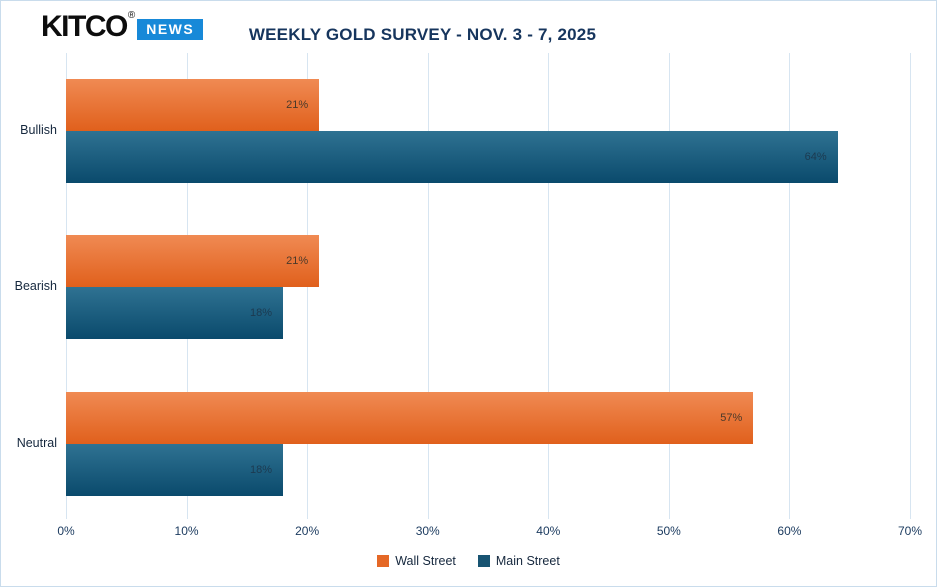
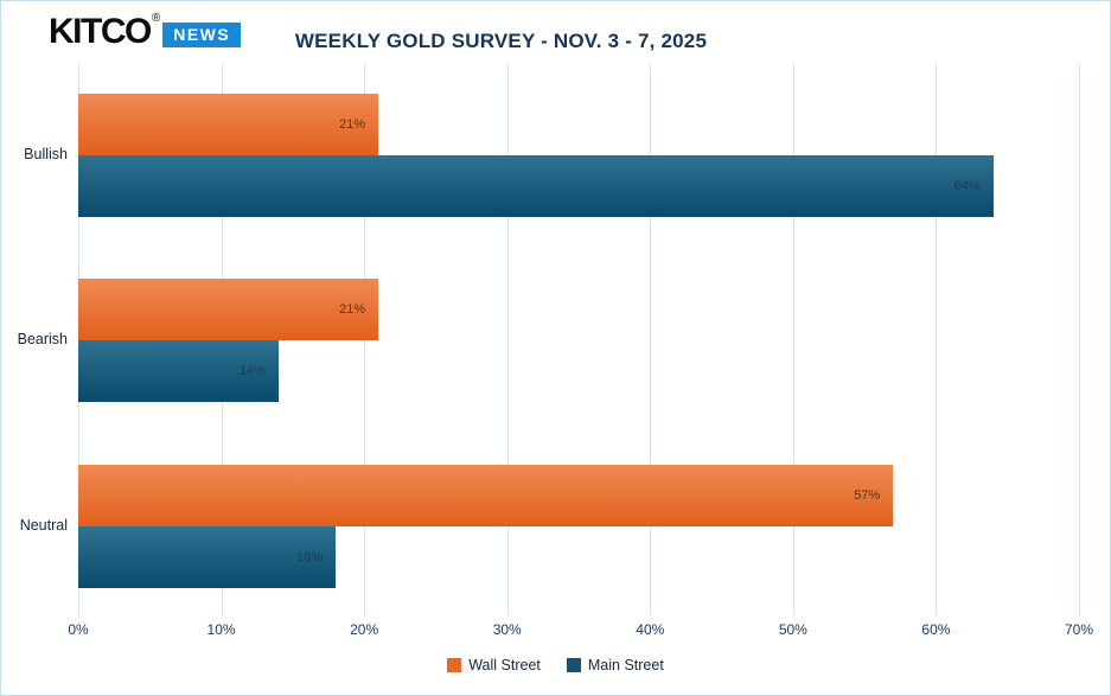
Main Street/Bearish: 18% -> 14%
